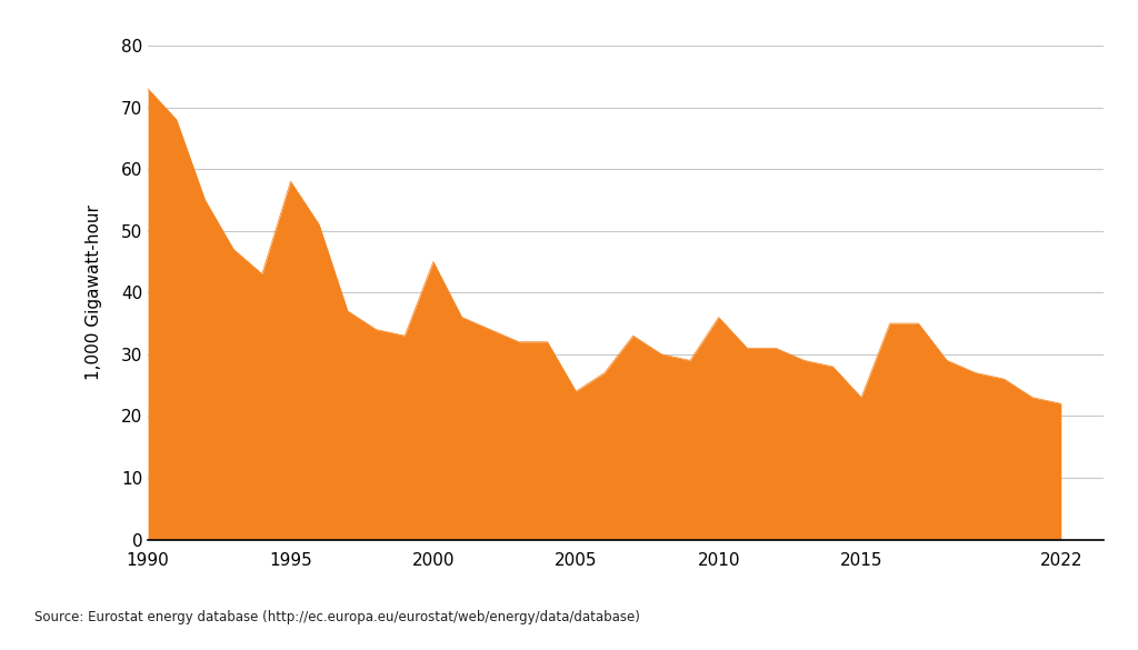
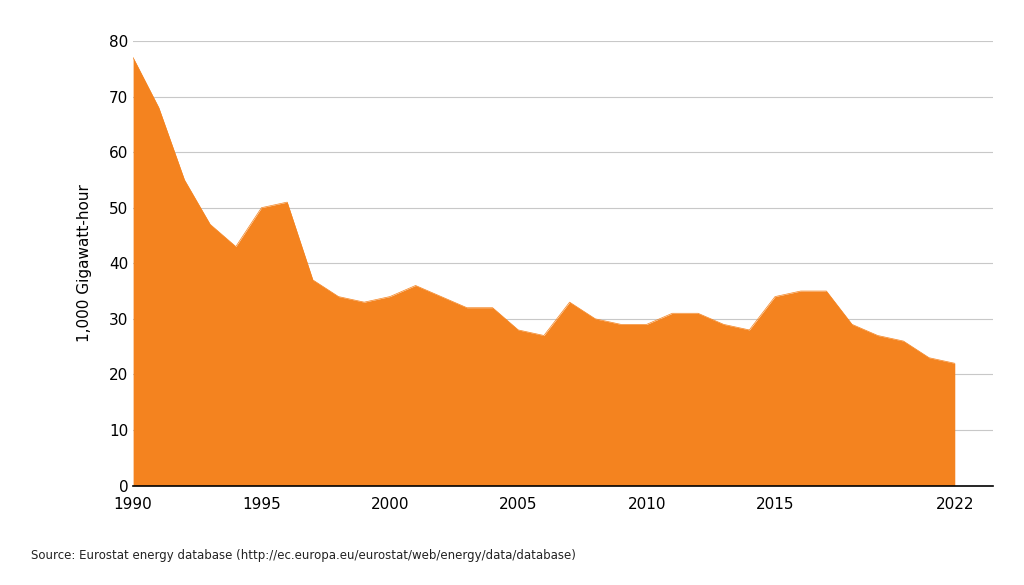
1990: 73 -> 77
1995: 58 -> 50
2000: 45 -> 34
2005: 24 -> 28
2010: 36 -> 29
2015: 23 -> 34
